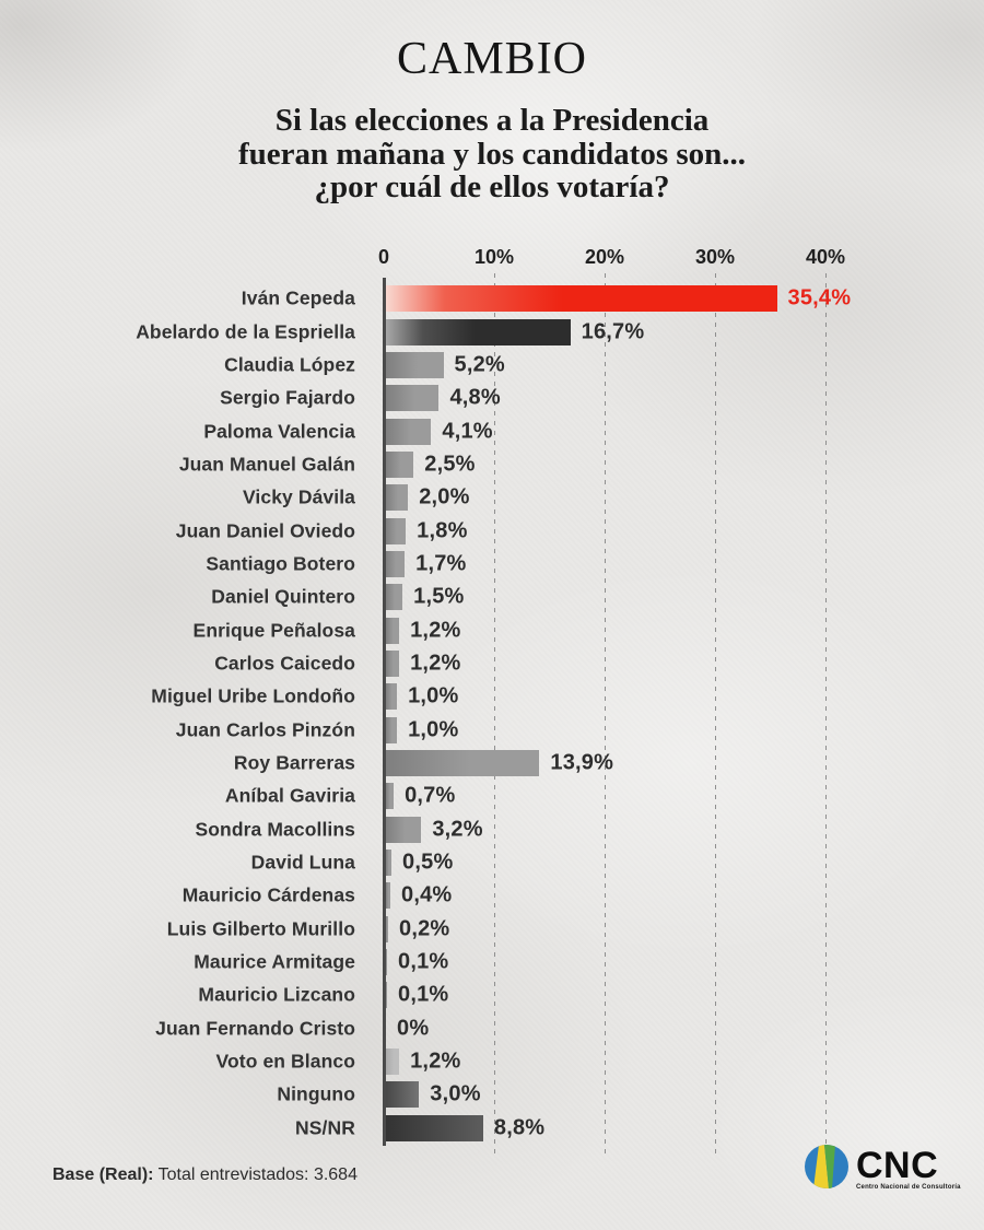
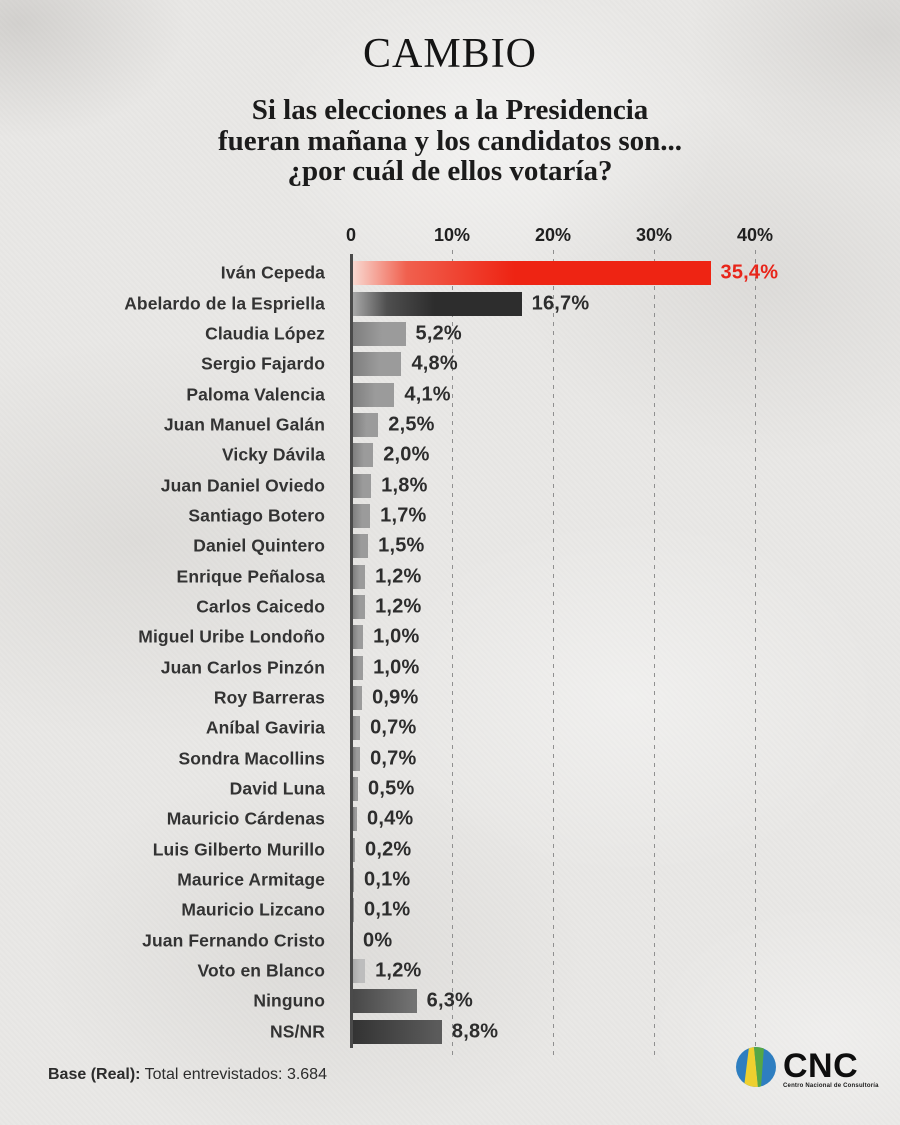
Roy Barreras: 13,9% -> 0,9%
Sondra Macollins: 3,2% -> 0,7%
Ninguno: 3,0% -> 6,3%
